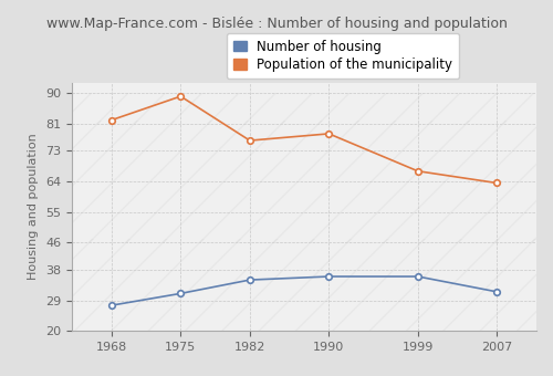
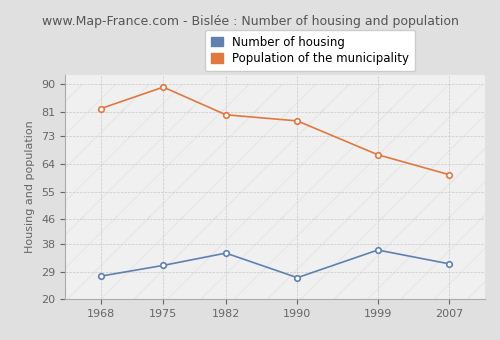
Population of the municipality/1982: 76.0 -> 80.0
Number of housing/1990: 36.0 -> 27.0
Population of the municipality/2007: 63.5 -> 60.5
